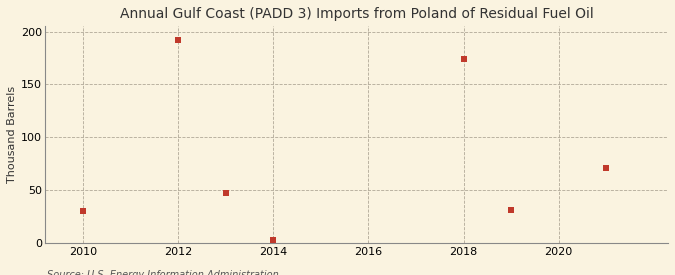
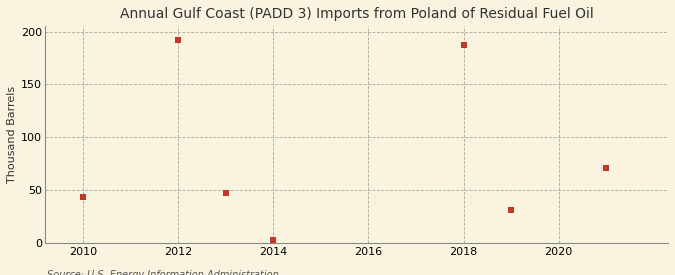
2010: 30 -> 43
2018: 174 -> 187
